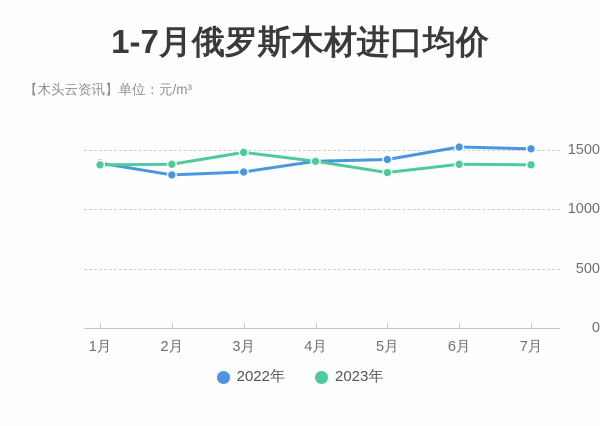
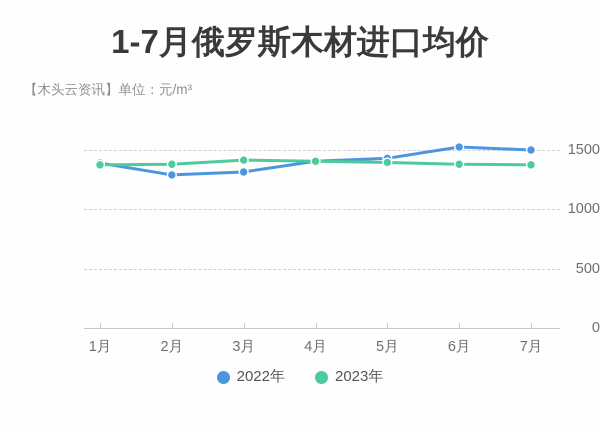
2023年/3月: 1480 -> 1420
2022年/5月: 1420 -> 1430
2023年/5月: 1310 -> 1400
2022年/7月: 1510 -> 1500
